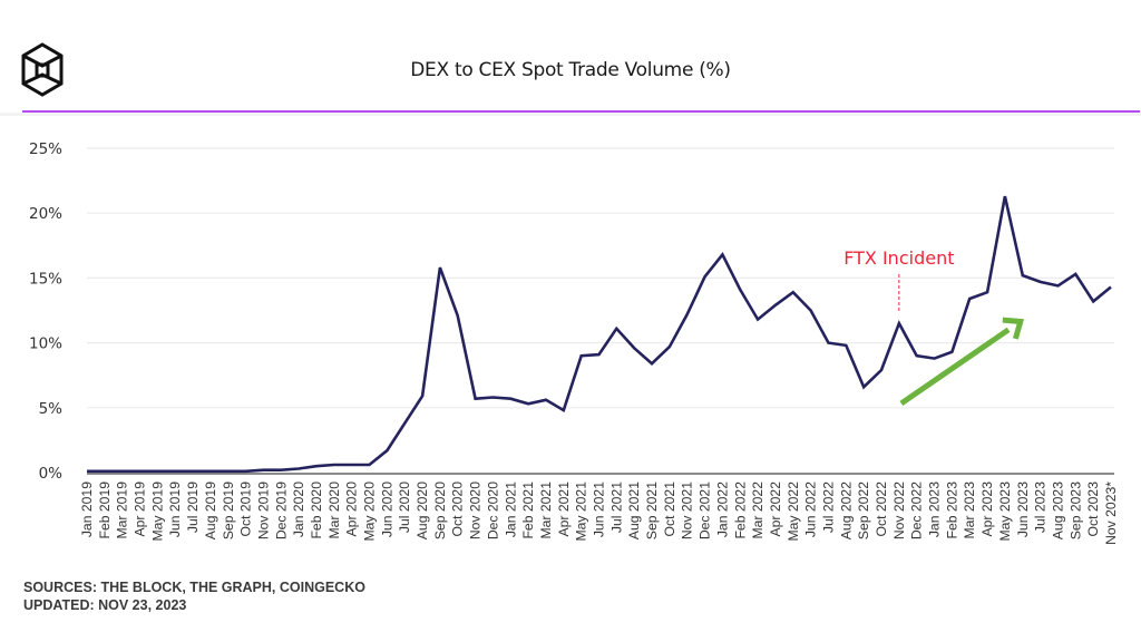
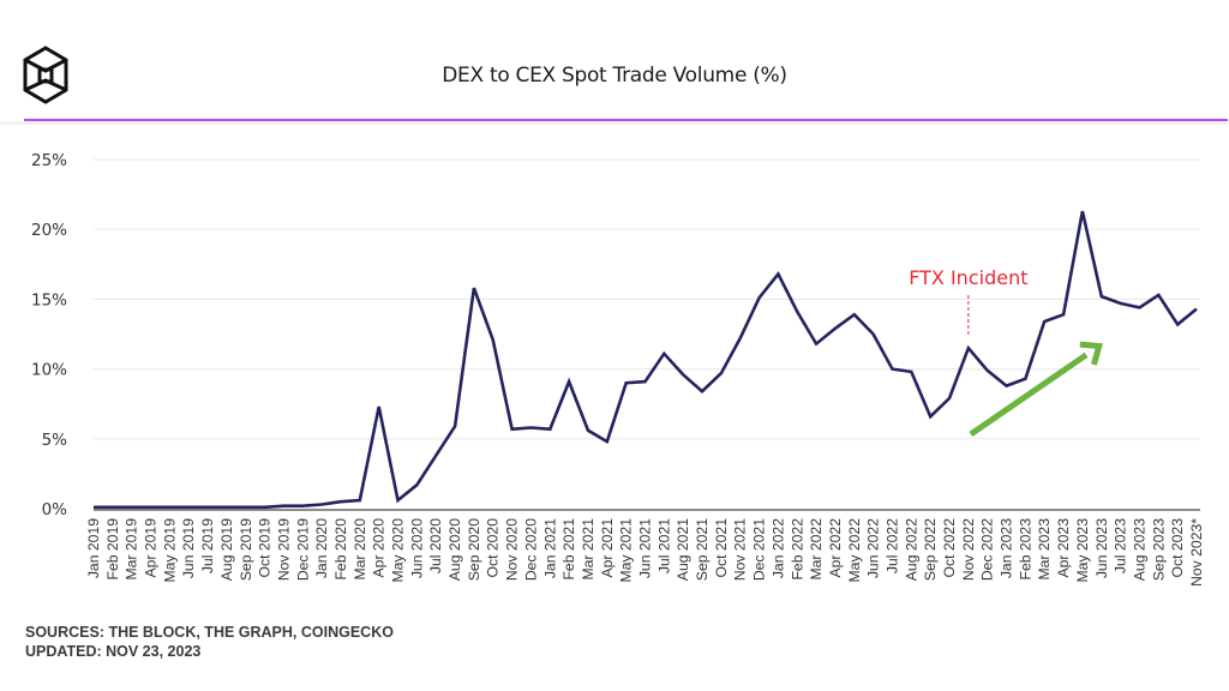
Apr 2020: 0.6% -> 7.3%
Feb 2021: 5.3% -> 9.1%
Dec 2022: 9.0% -> 9.9%
